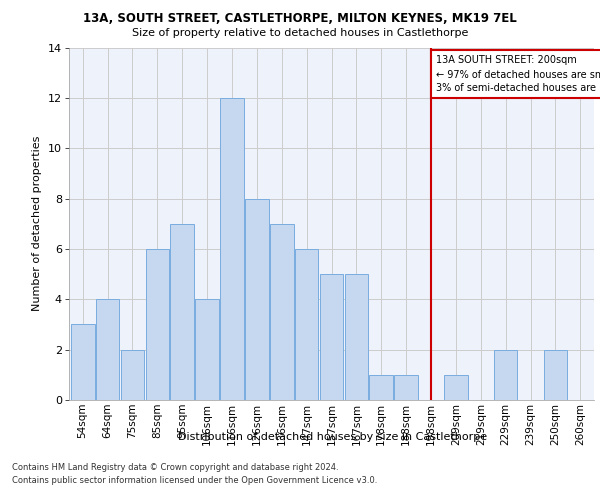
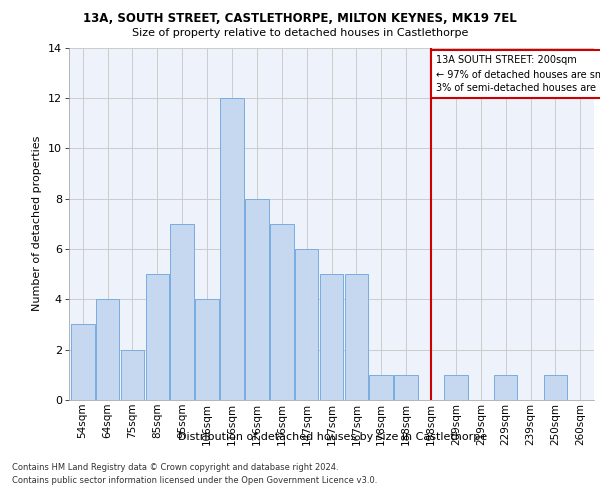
85sqm: 6 -> 5
229sqm: 2 -> 1
250sqm: 2 -> 1
